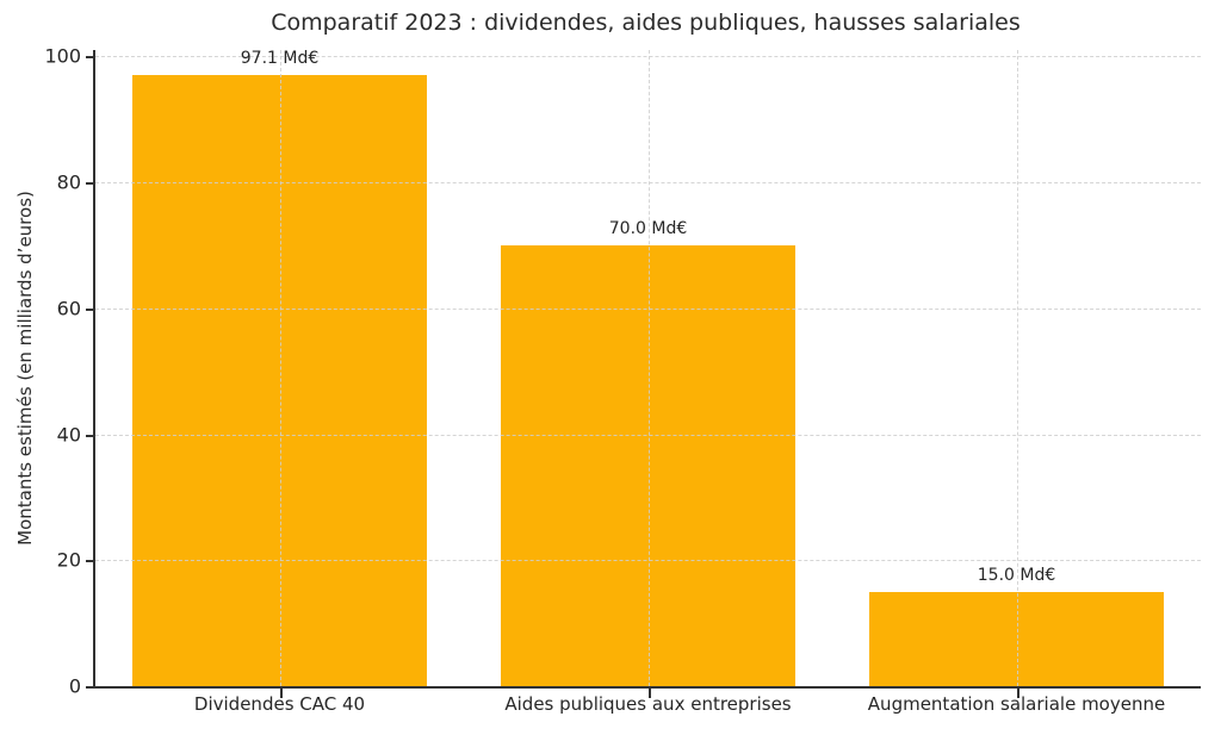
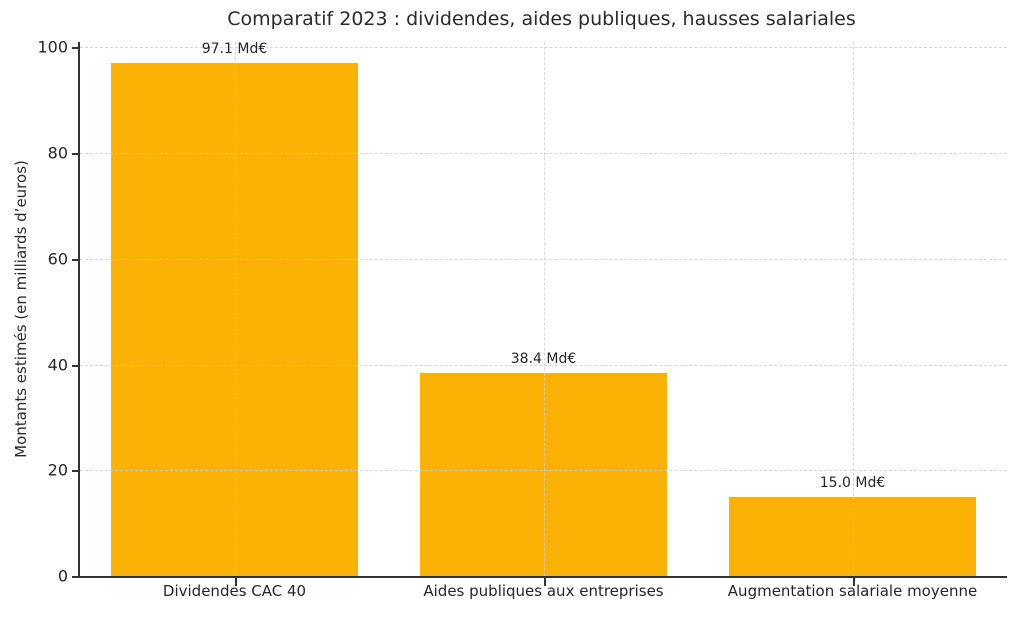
Aides publiques aux entreprises: 70.0 -> 38.4
